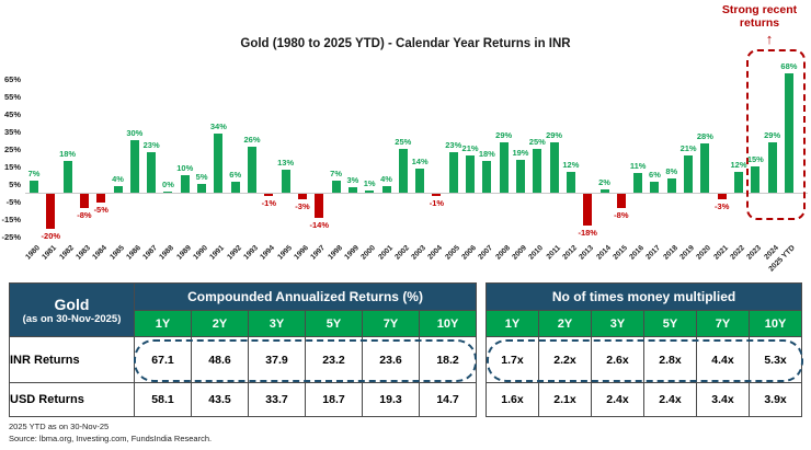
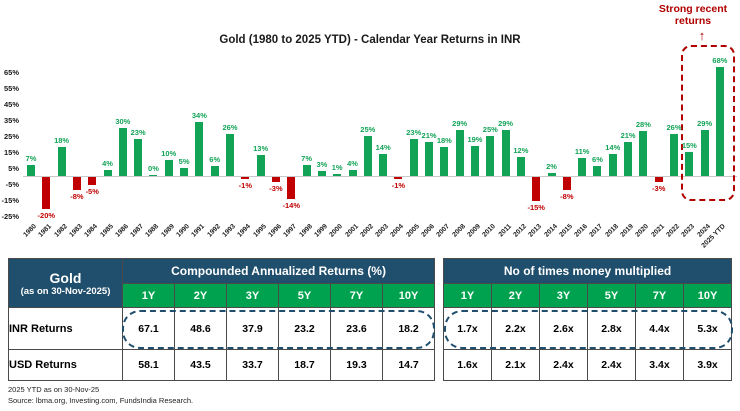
2013: -18% -> -15%
2018: 8% -> 14%
2022: 12% -> 26%
